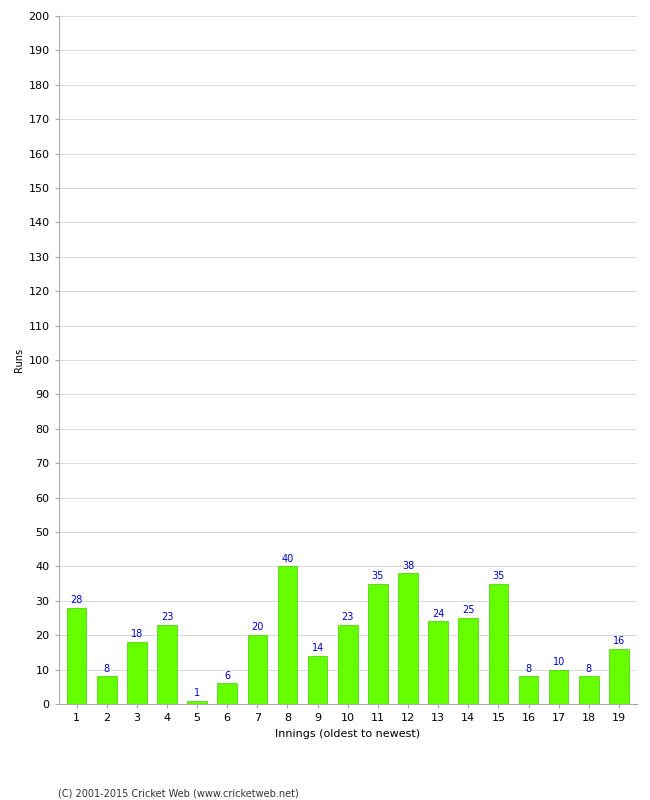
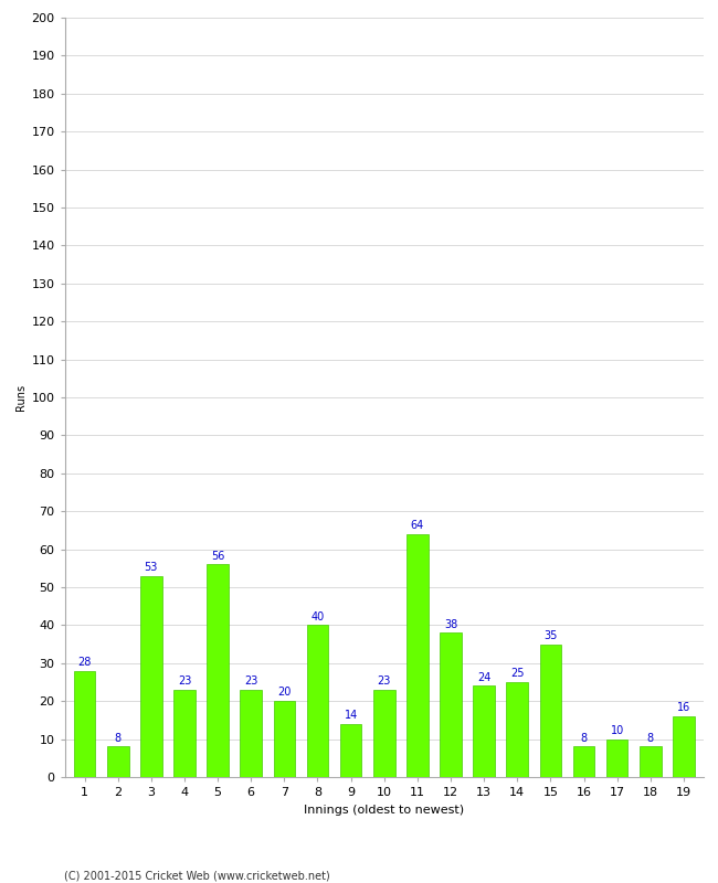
3: 18 -> 53
5: 1 -> 56
6: 6 -> 23
11: 35 -> 64
